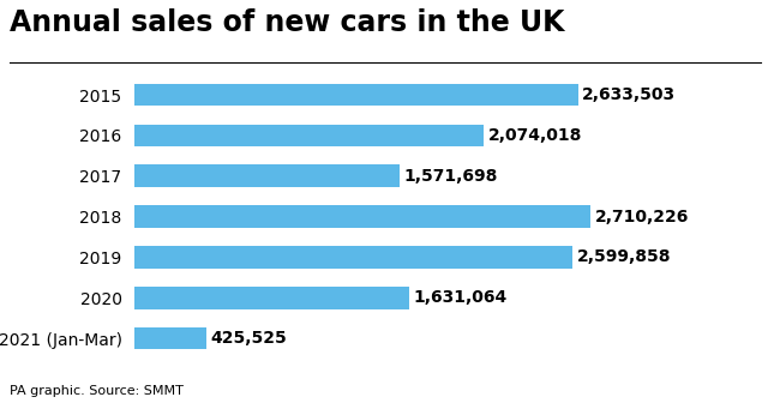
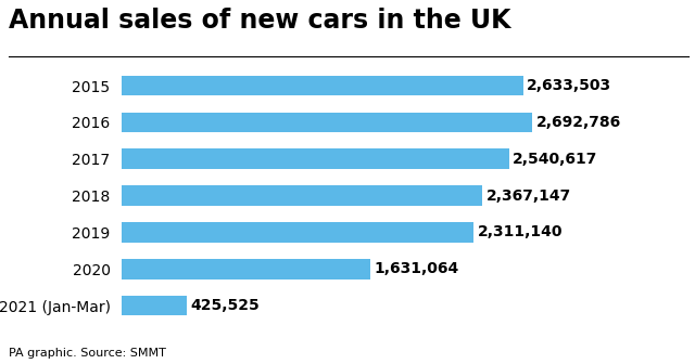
2016: 2,074,018 -> 2,692,786
2017: 1,571,698 -> 2,540,617
2018: 2,710,226 -> 2,367,147
2019: 2,599,858 -> 2,311,140
